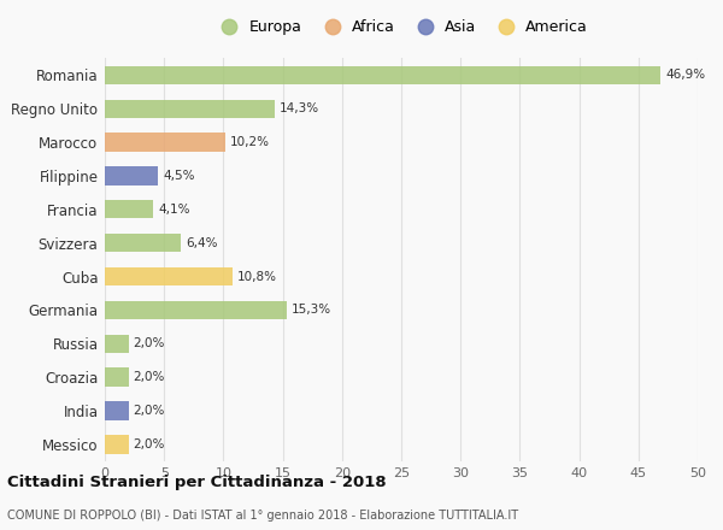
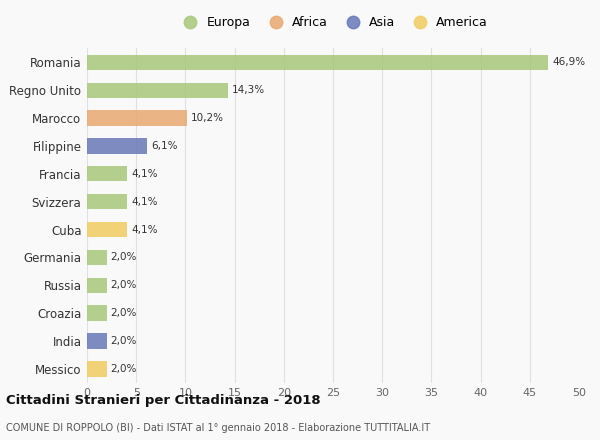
Filippine: 4,5% -> 6,1%
Svizzera: 6,4% -> 4,1%
Cuba: 10,8% -> 4,1%
Germania: 15,3% -> 2,0%
